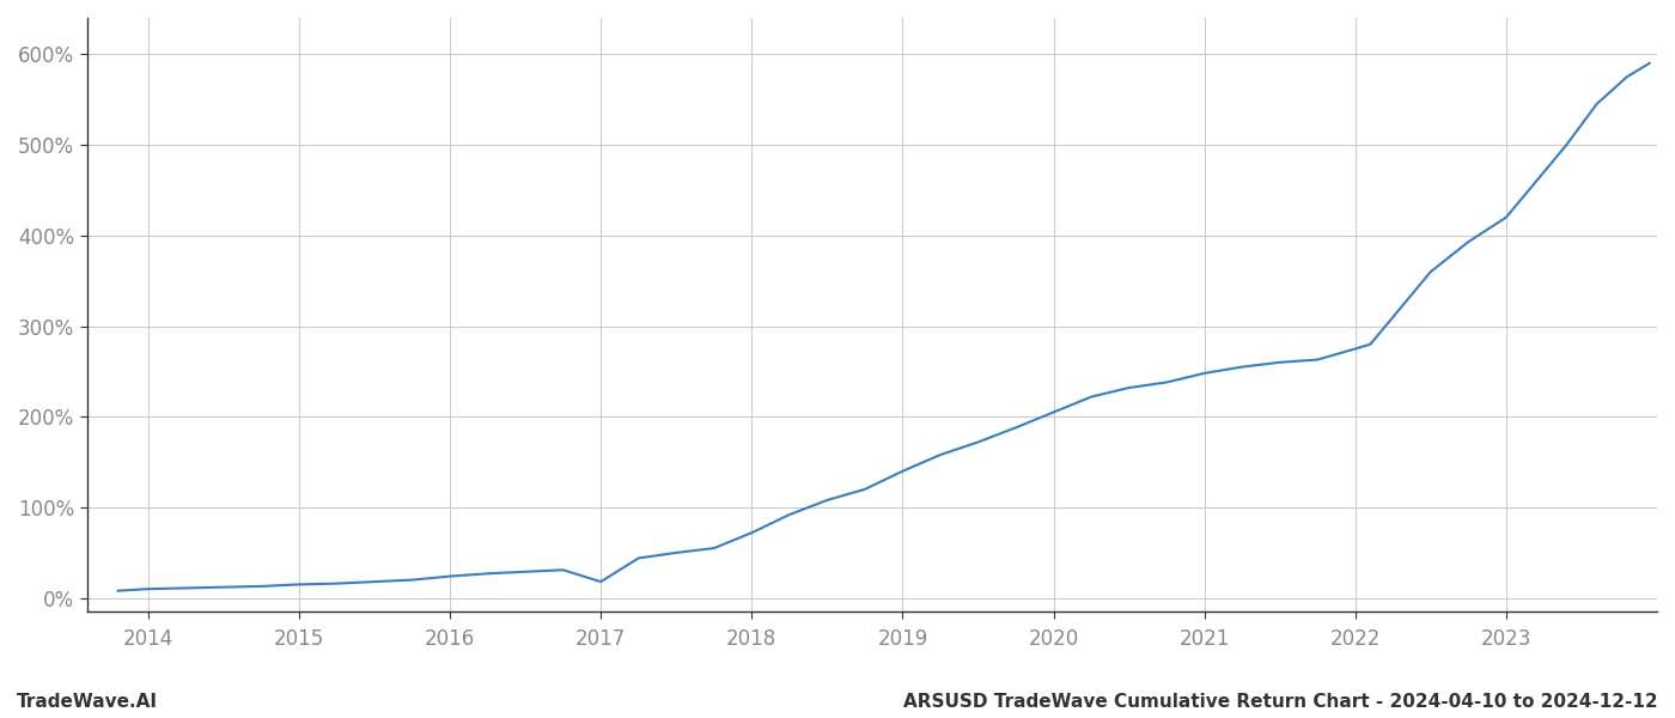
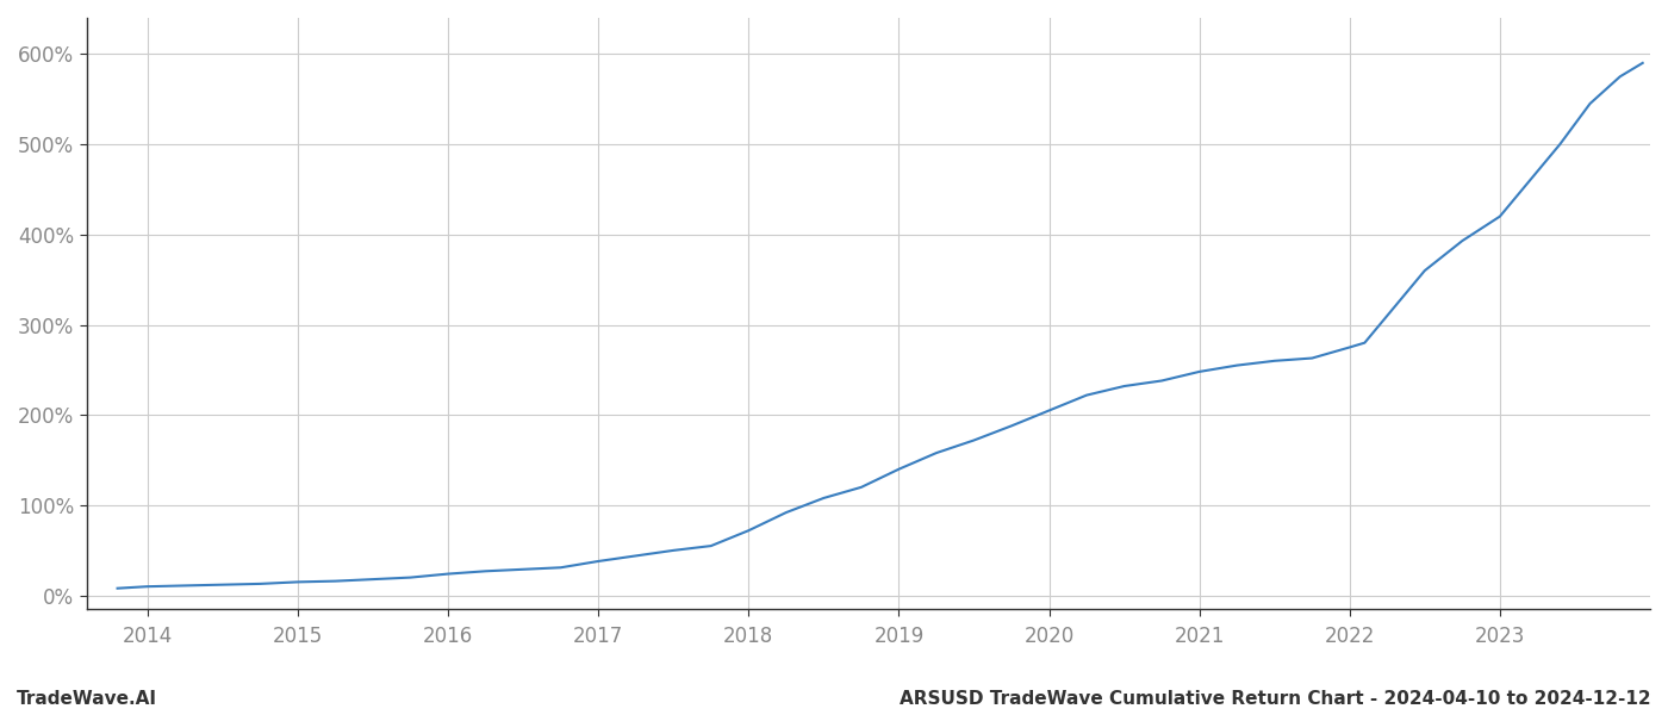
2017: 18% -> 38%
